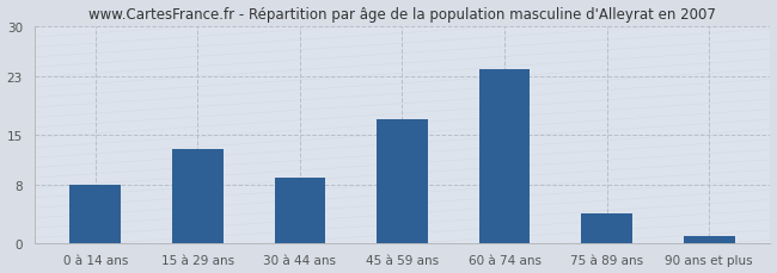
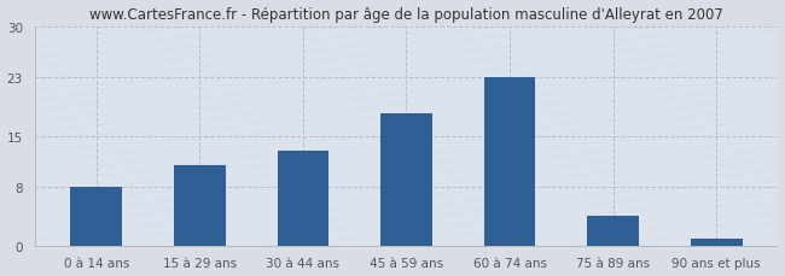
15 à 29 ans: 13 -> 11
30 à 44 ans: 9 -> 13
45 à 59 ans: 17 -> 18
60 à 74 ans: 24 -> 23
